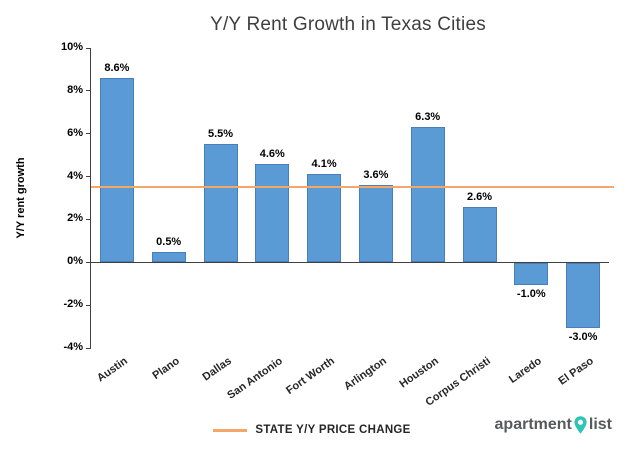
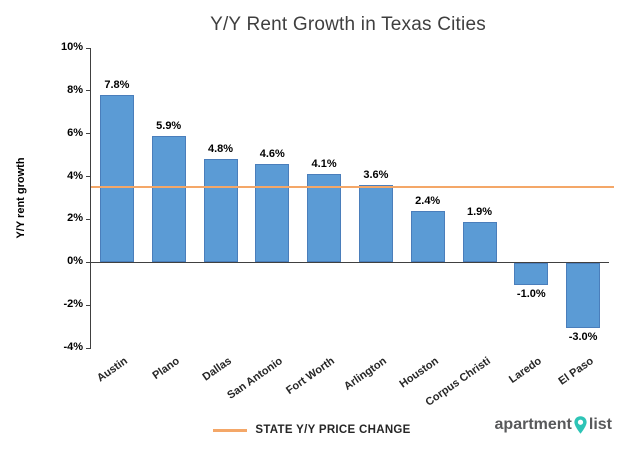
Austin: 8.6% -> 7.8%
Plano: 0.5% -> 5.9%
Dallas: 5.5% -> 4.8%
Houston: 6.3% -> 2.4%
Corpus Christi: 2.6% -> 1.9%
